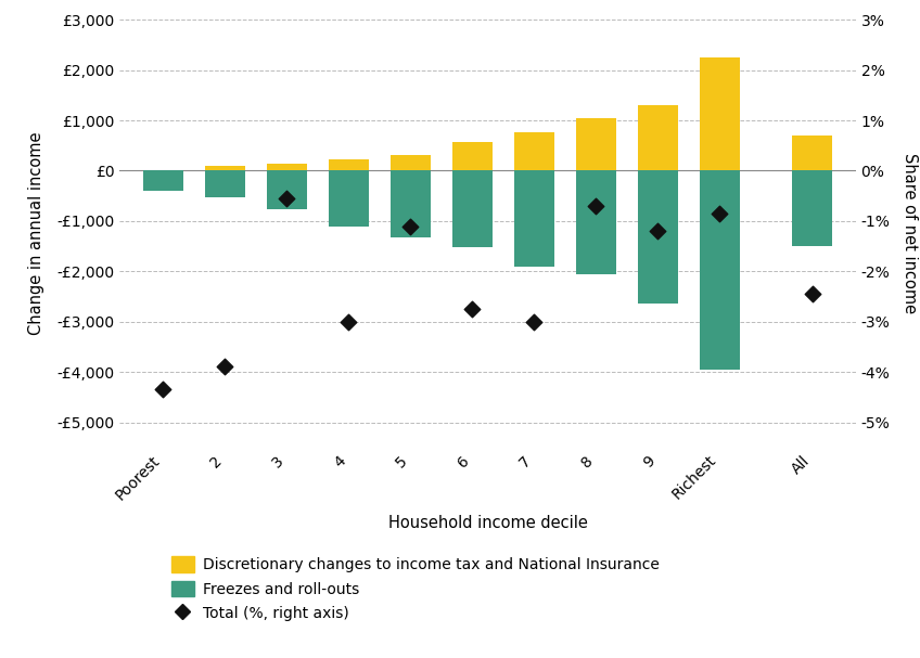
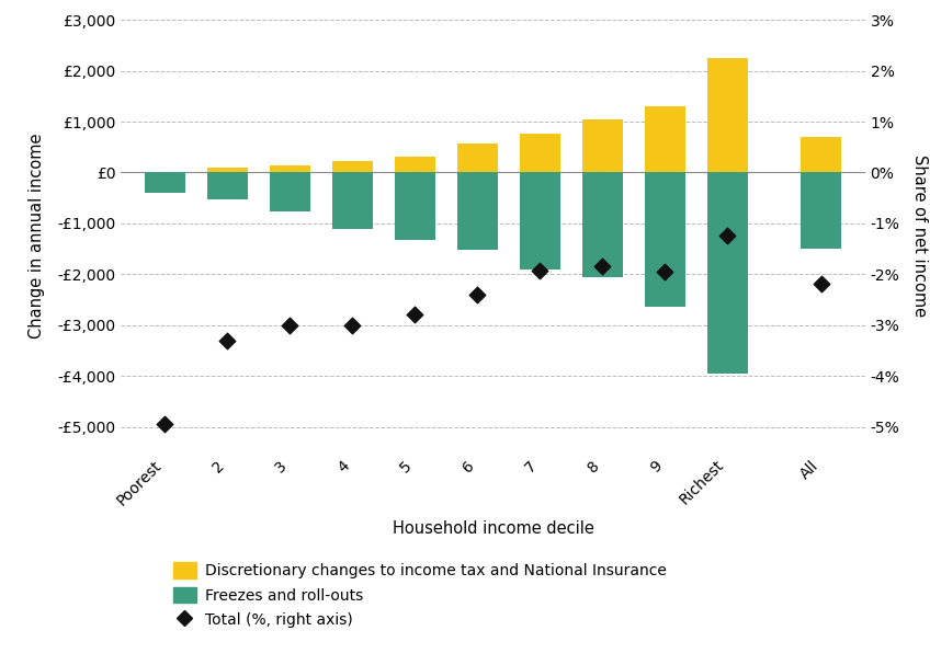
Total (%, right axis)/Poorest: -4.35% -> -4.95%
Total (%, right axis)/2: -3.90% -> -3.30%
Total (%, right axis)/3: -0.55% -> -3.00%
Total (%, right axis)/5: -1.10% -> -2.80%
Total (%, right axis)/6: -2.75% -> -2.40%
Total (%, right axis)/7: -3.00% -> -1.92%
Total (%, right axis)/8: -0.70% -> -1.85%
Total (%, right axis)/9: -1.20% -> -1.95%
Total (%, right axis)/Richest: -0.85% -> -1.25%
Total (%, right axis)/All: -2.45% -> -2.18%
